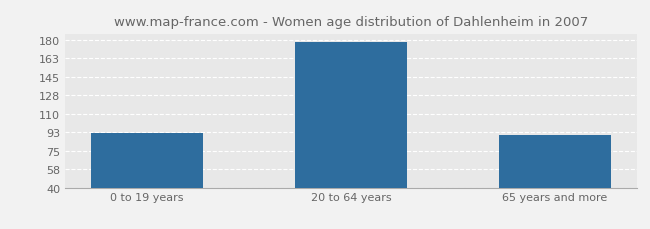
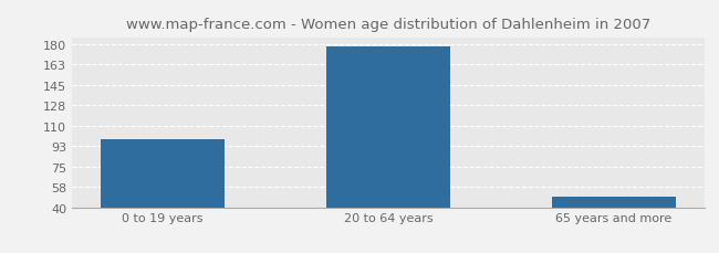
0 to 19 years: 92 -> 98
65 years and more: 90 -> 49
